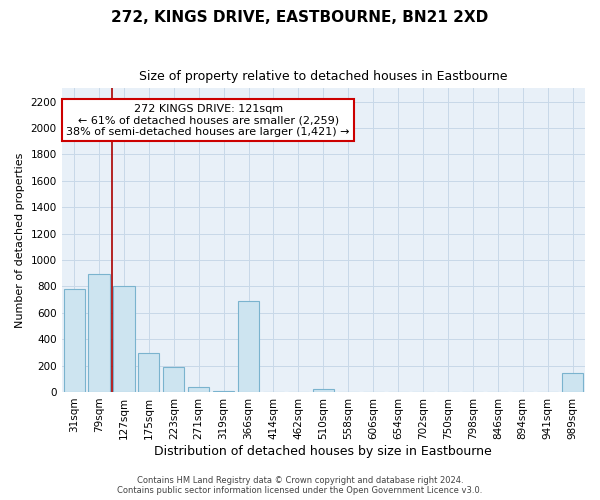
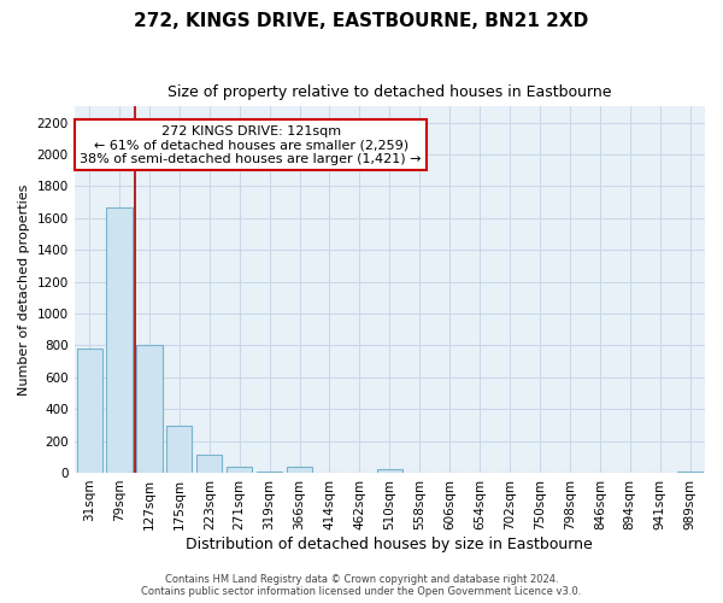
79sqm: 890 -> 1670
223sqm: 190 -> 110
366sqm: 690 -> 40
989sqm: 140 -> 0
